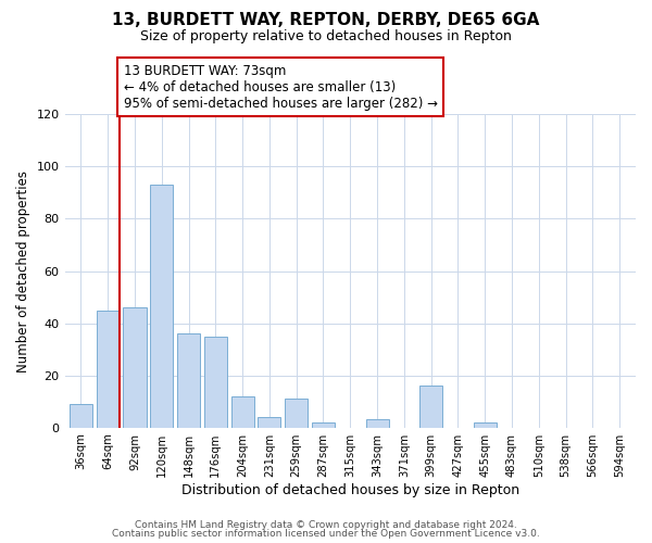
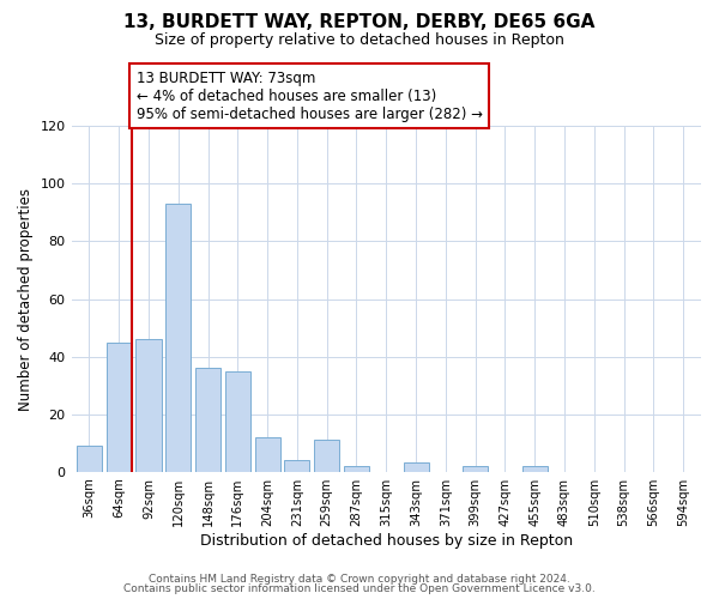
399sqm: 16 -> 2
